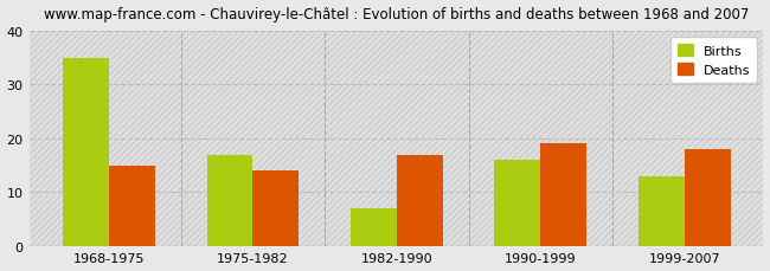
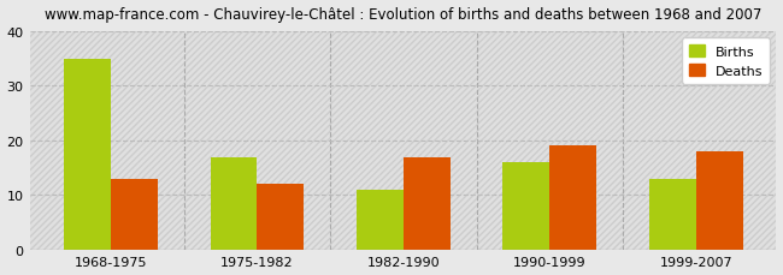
Deaths/1968-1975: 15 -> 13
Deaths/1975-1982: 14 -> 12
Births/1982-1990: 7 -> 11
